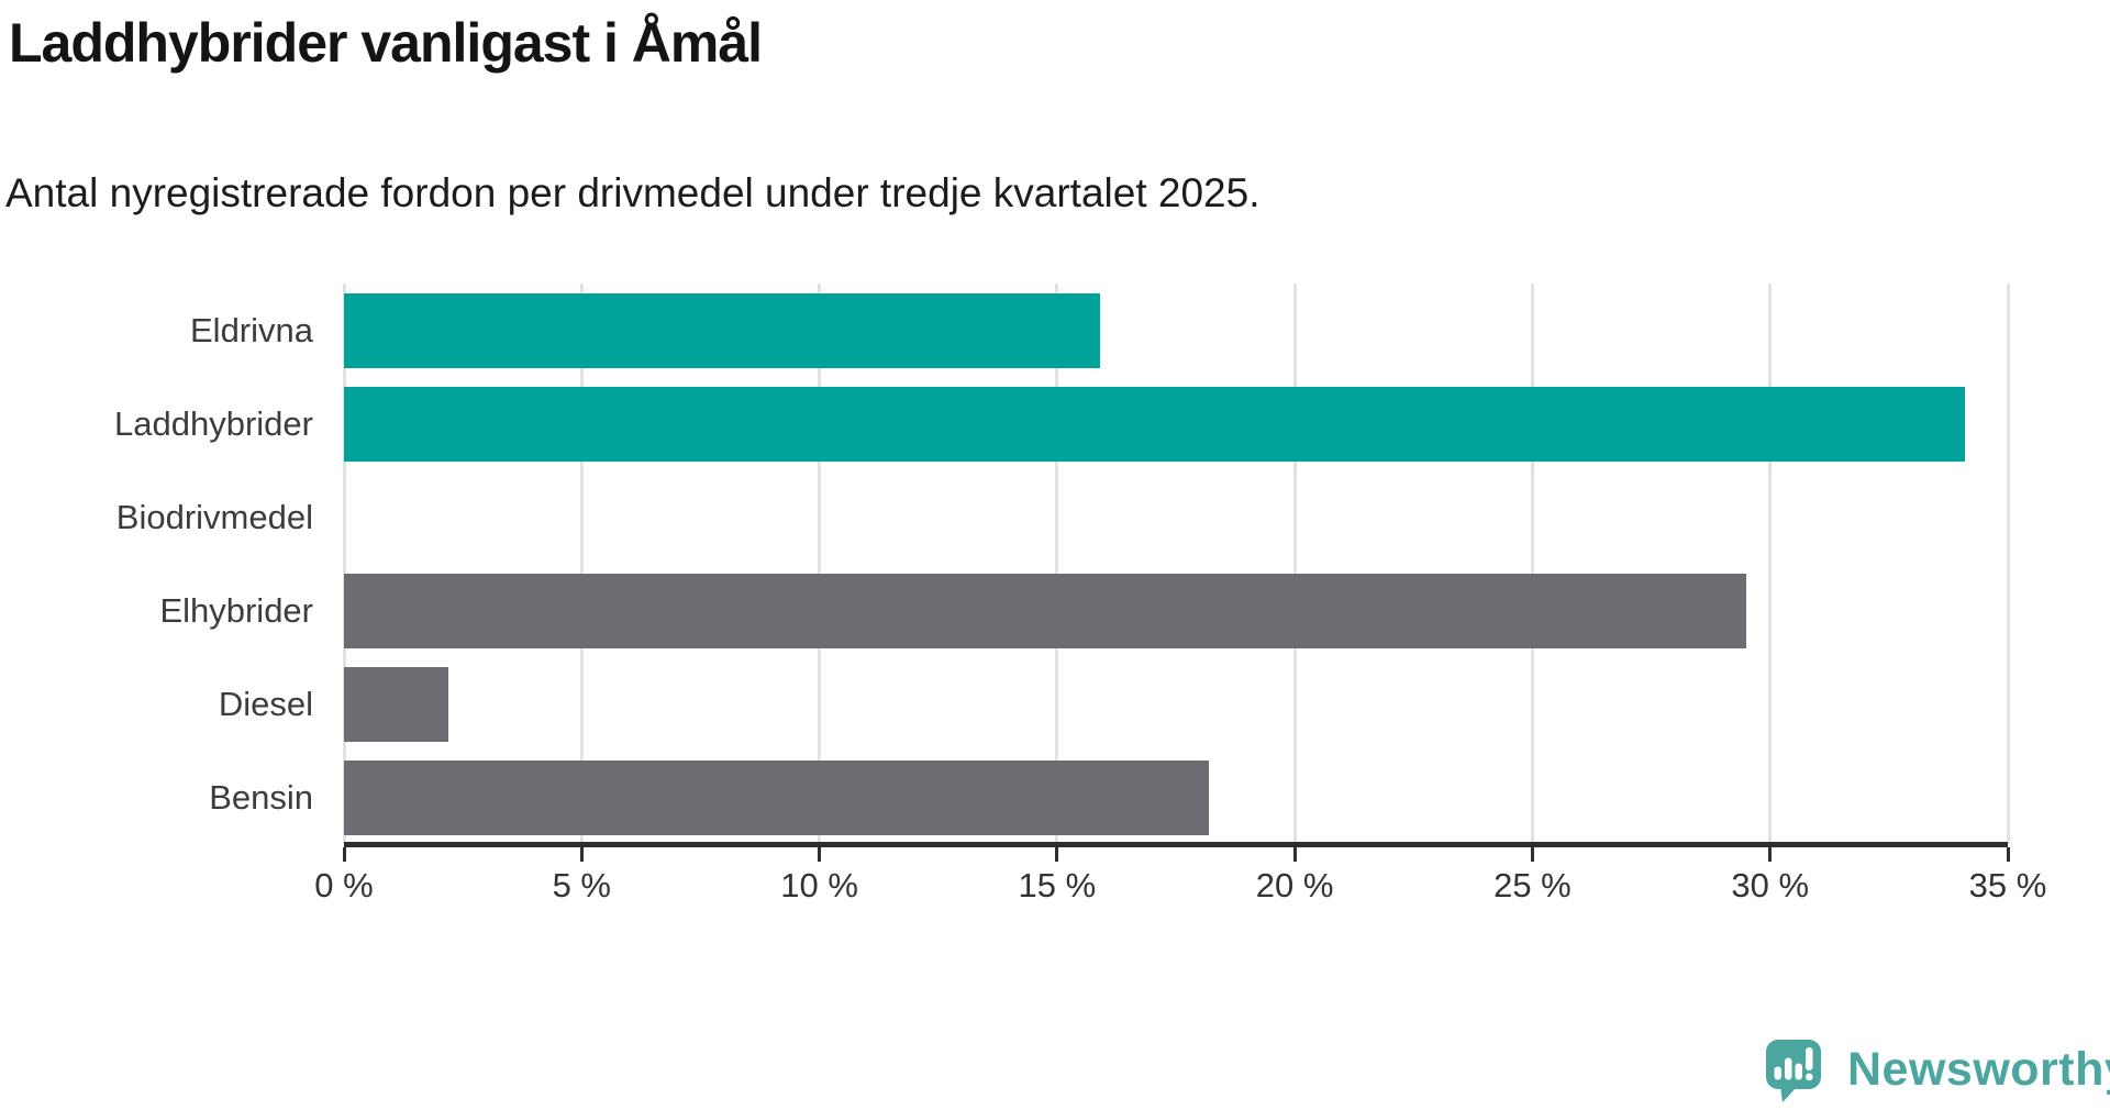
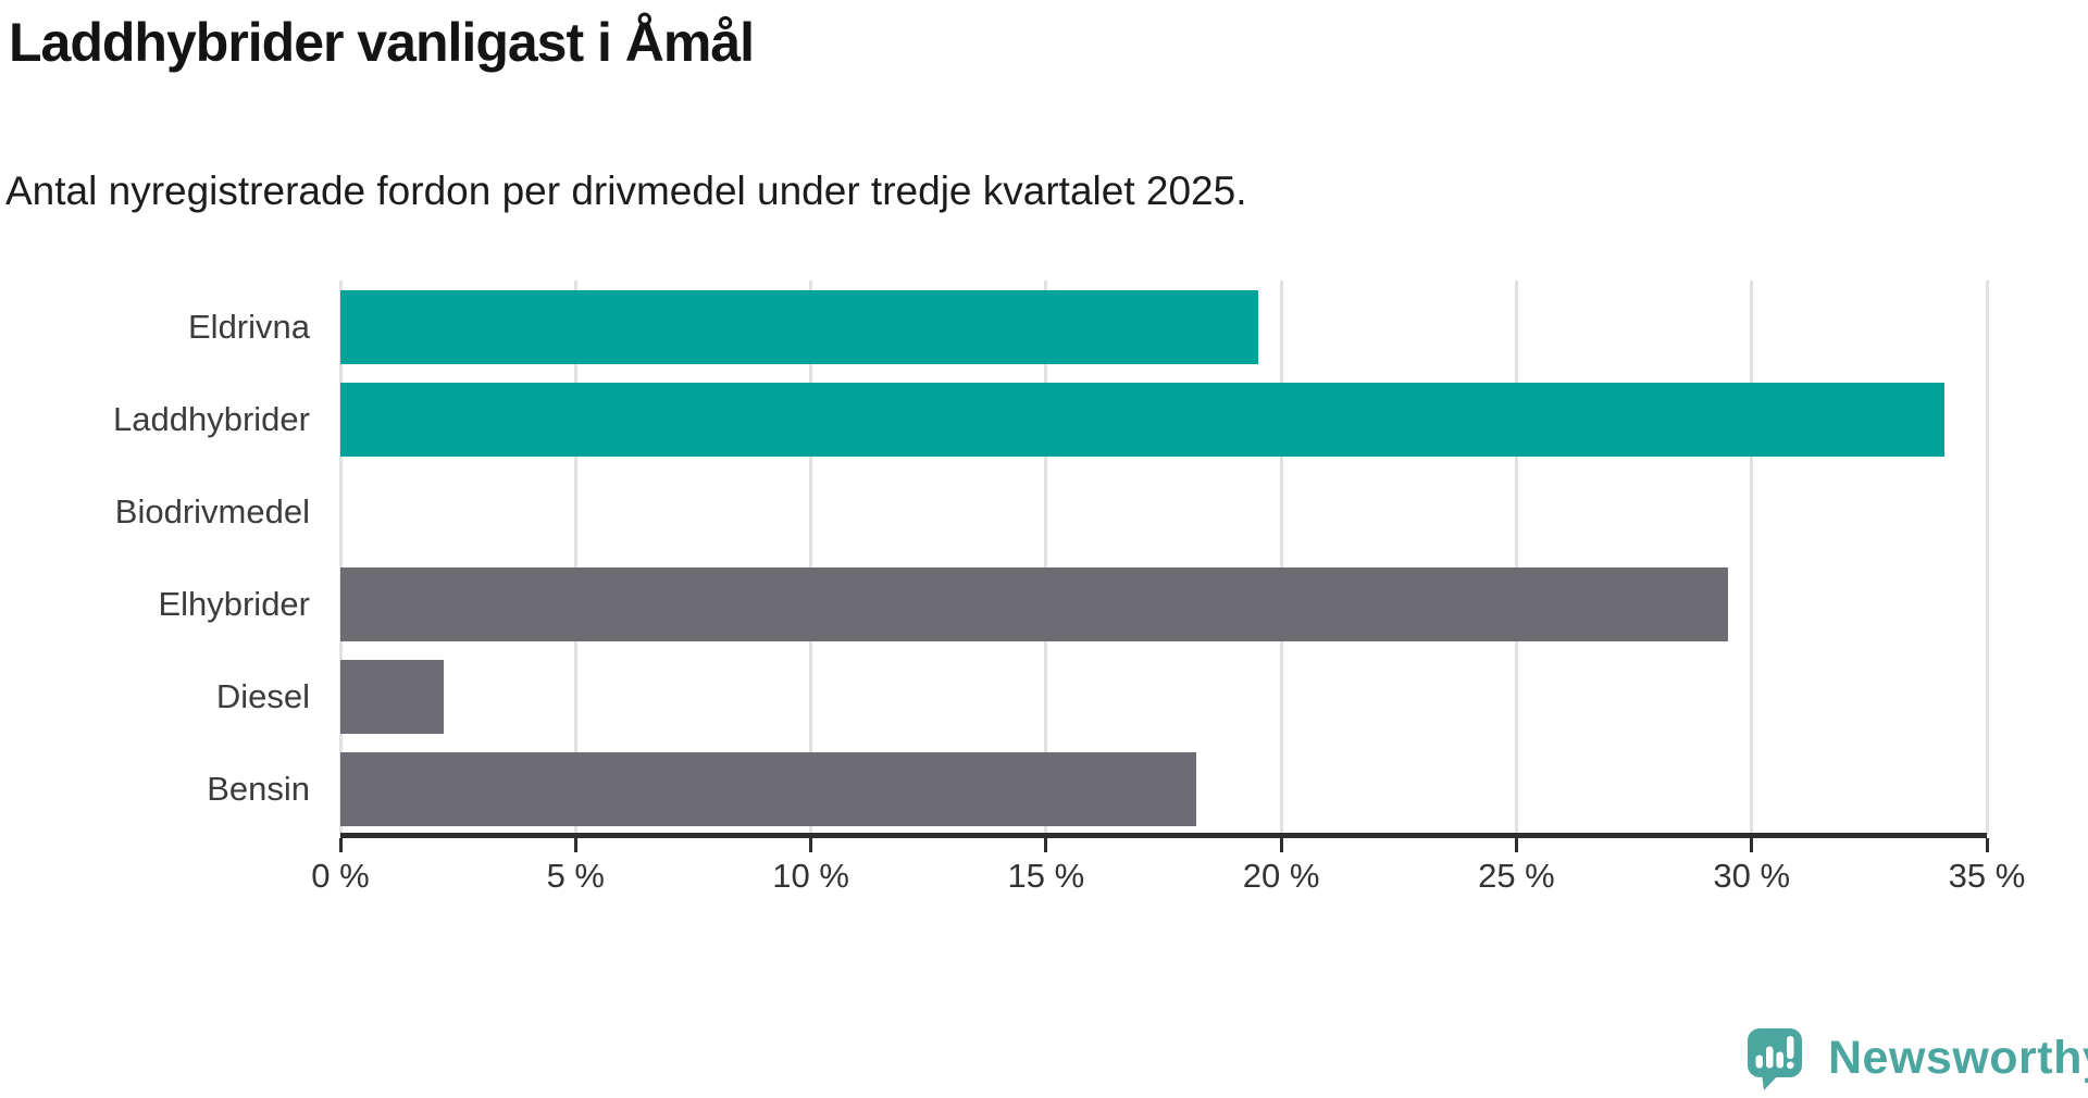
Eldrivna: 15.9% -> 19.5%
